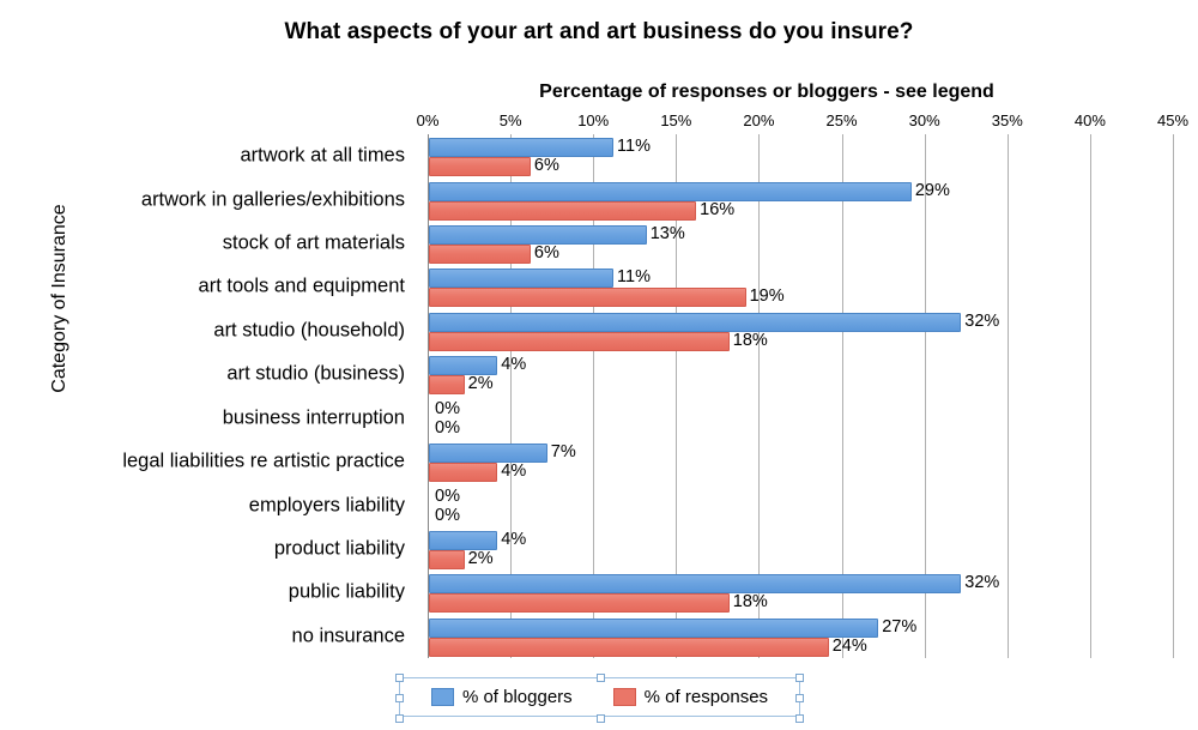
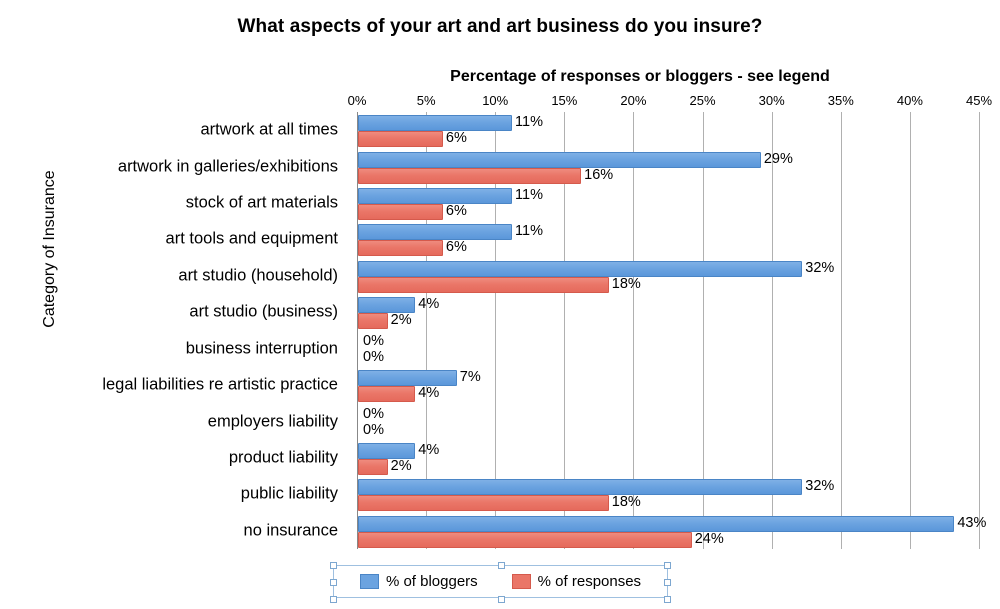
% of bloggers/stock of art materials: 13% -> 11%
% of responses/art tools and equipment: 19% -> 6%
% of bloggers/no insurance: 27% -> 43%
